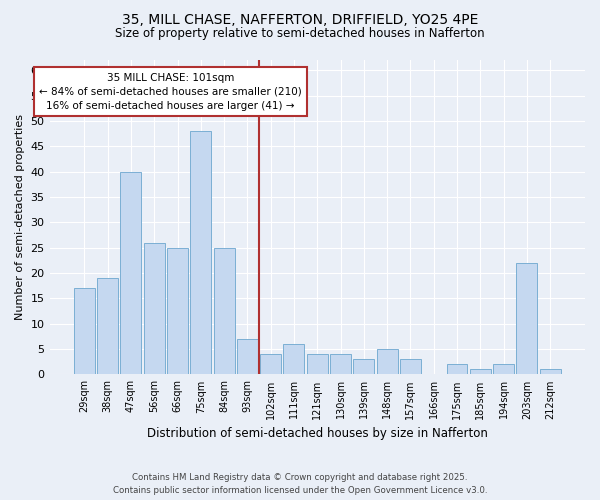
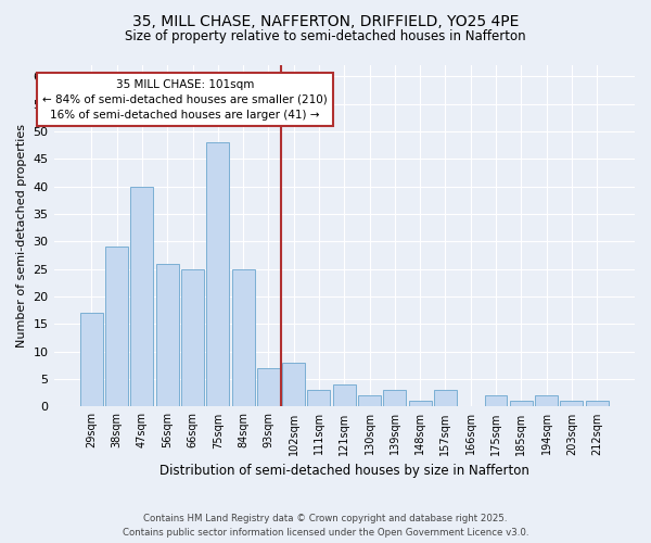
38sqm: 19 -> 29
102sqm: 4 -> 8
111sqm: 6 -> 3
130sqm: 4 -> 2
148sqm: 5 -> 1
203sqm: 22 -> 1
